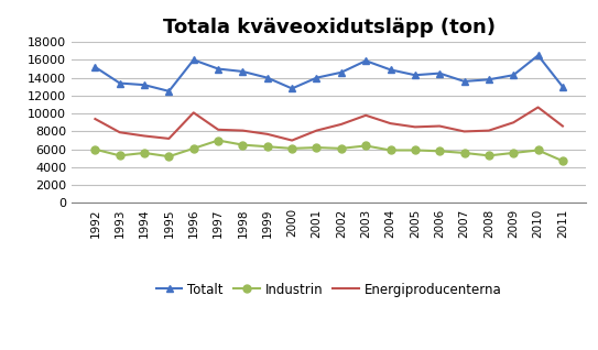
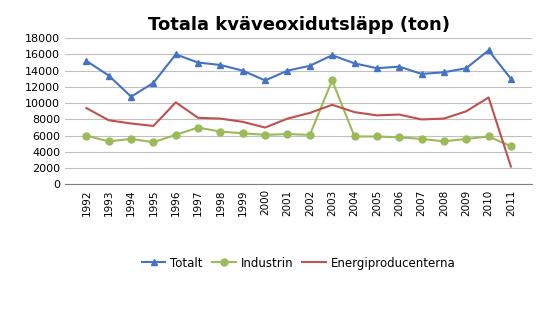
Totalt/1994: 13200 -> 10800
Industrin/2003: 6400 -> 12800
Energiproducenterna/2011: 8600 -> 2200
